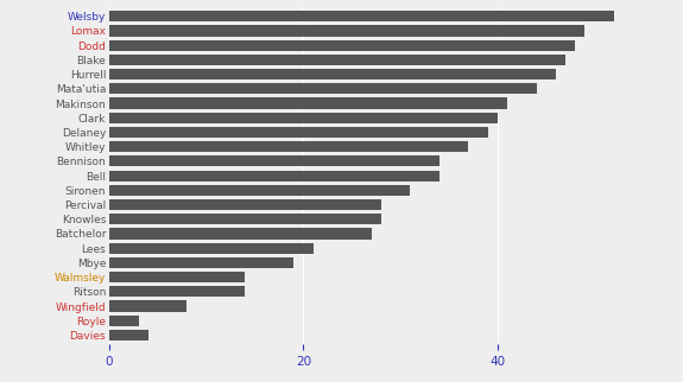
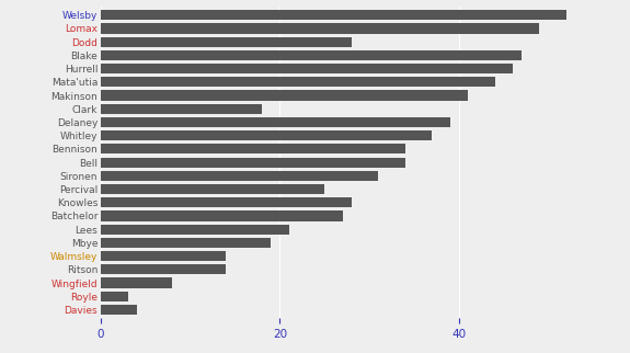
Dodd: 48 -> 28
Clark: 40 -> 18
Percival: 28 -> 25
